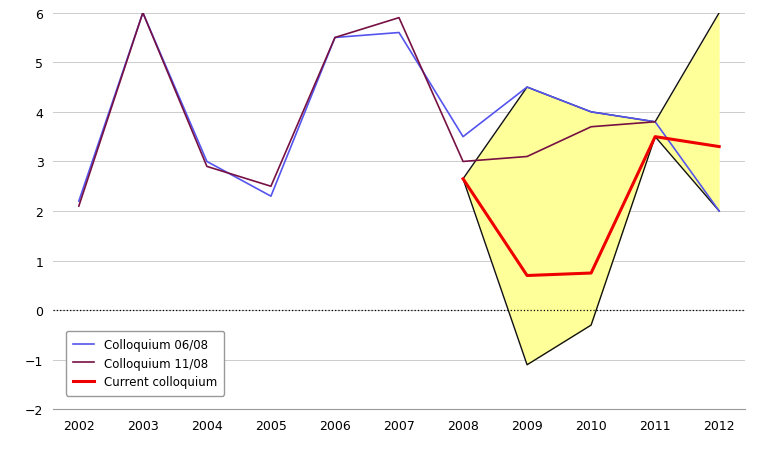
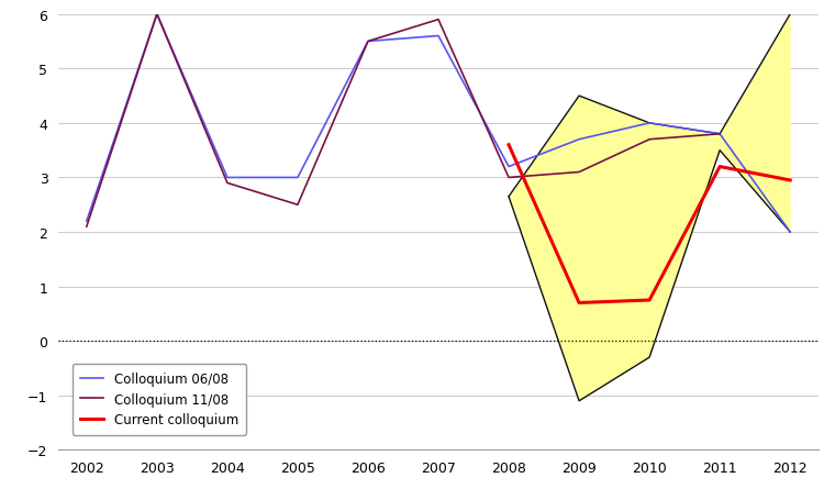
Colloquium 06/08/2005: 2.3 -> 3.0
Colloquium 06/08/2008: 3.5 -> 3.2
Current colloquium/2008: 2.65 -> 3.60
Colloquium 06/08/2009: 4.5 -> 3.7
Current colloquium/2011: 3.50 -> 3.20
Current colloquium/2012: 3.30 -> 2.95
